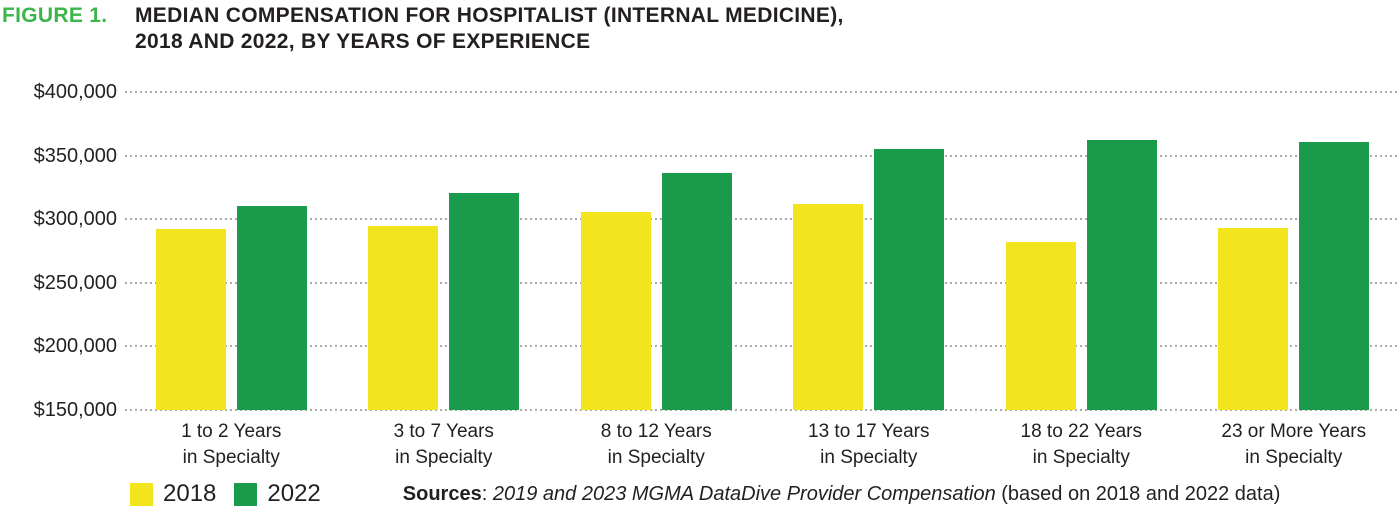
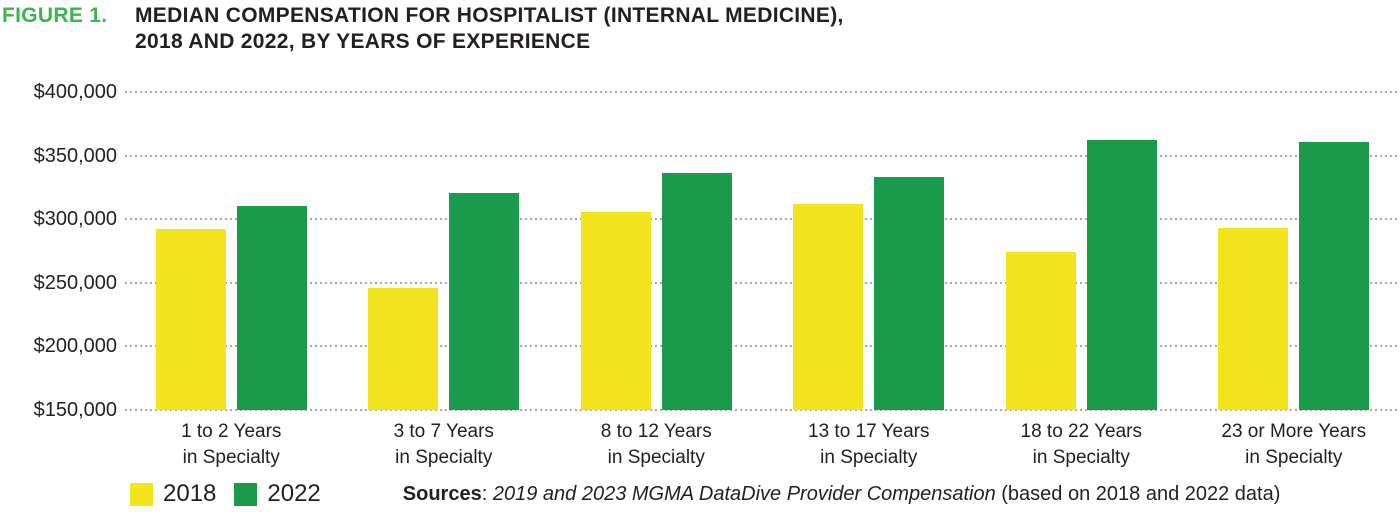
2018/3 to 7 Years in Specialty: $295000 -> $246000
2022/13 to 17 Years in Specialty: $355000 -> $333000
2018/18 to 22 Years in Specialty: $282000 -> $274000
